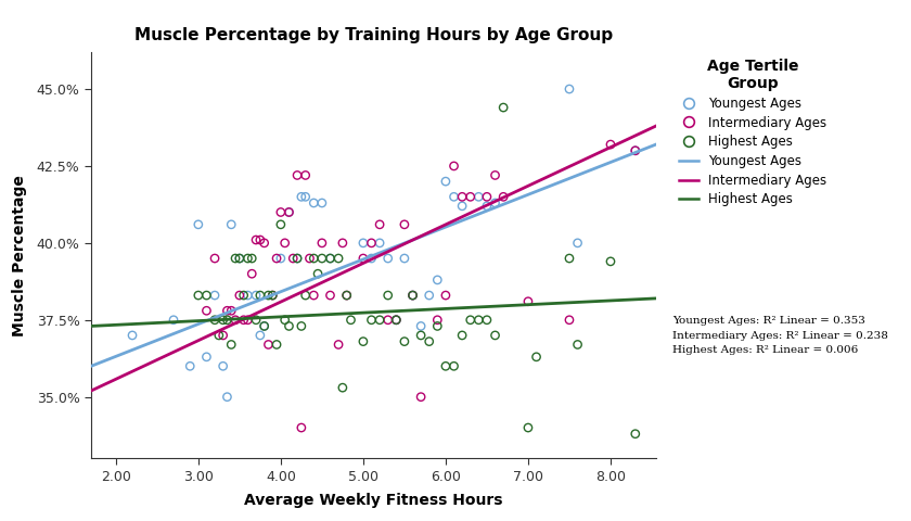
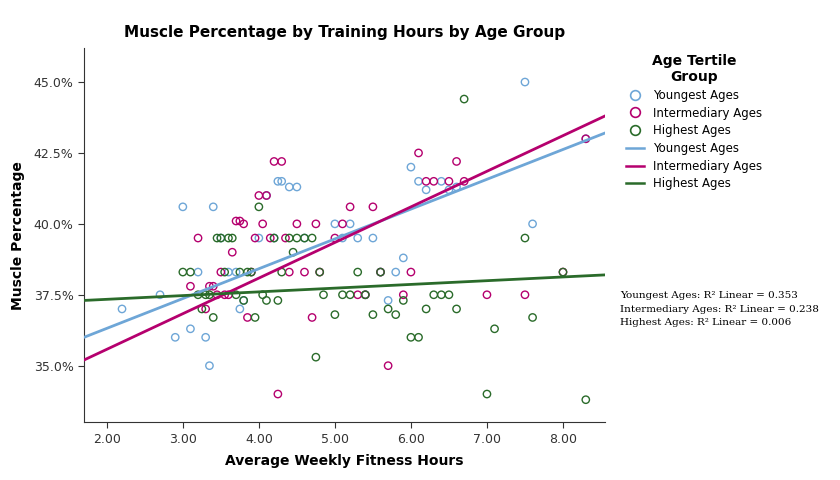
Intermediary Ages/7.00: 38.1% -> 37.5%
Intermediary Ages/8.00: 43.2% -> 38.3%
Highest Ages/8.00: 39.4% -> 38.3%
